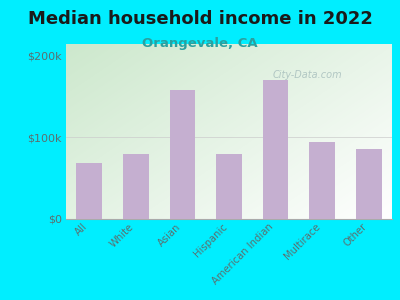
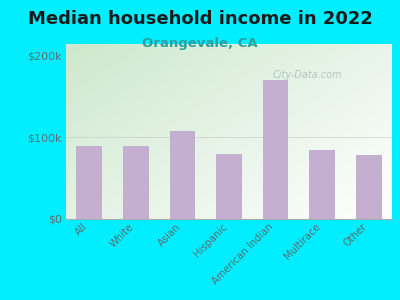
All: $68k -> $90k
White: $80k -> $89k
Asian: $158k -> $108k
Multirace: $94k -> $84k
Other: $86k -> $79k
